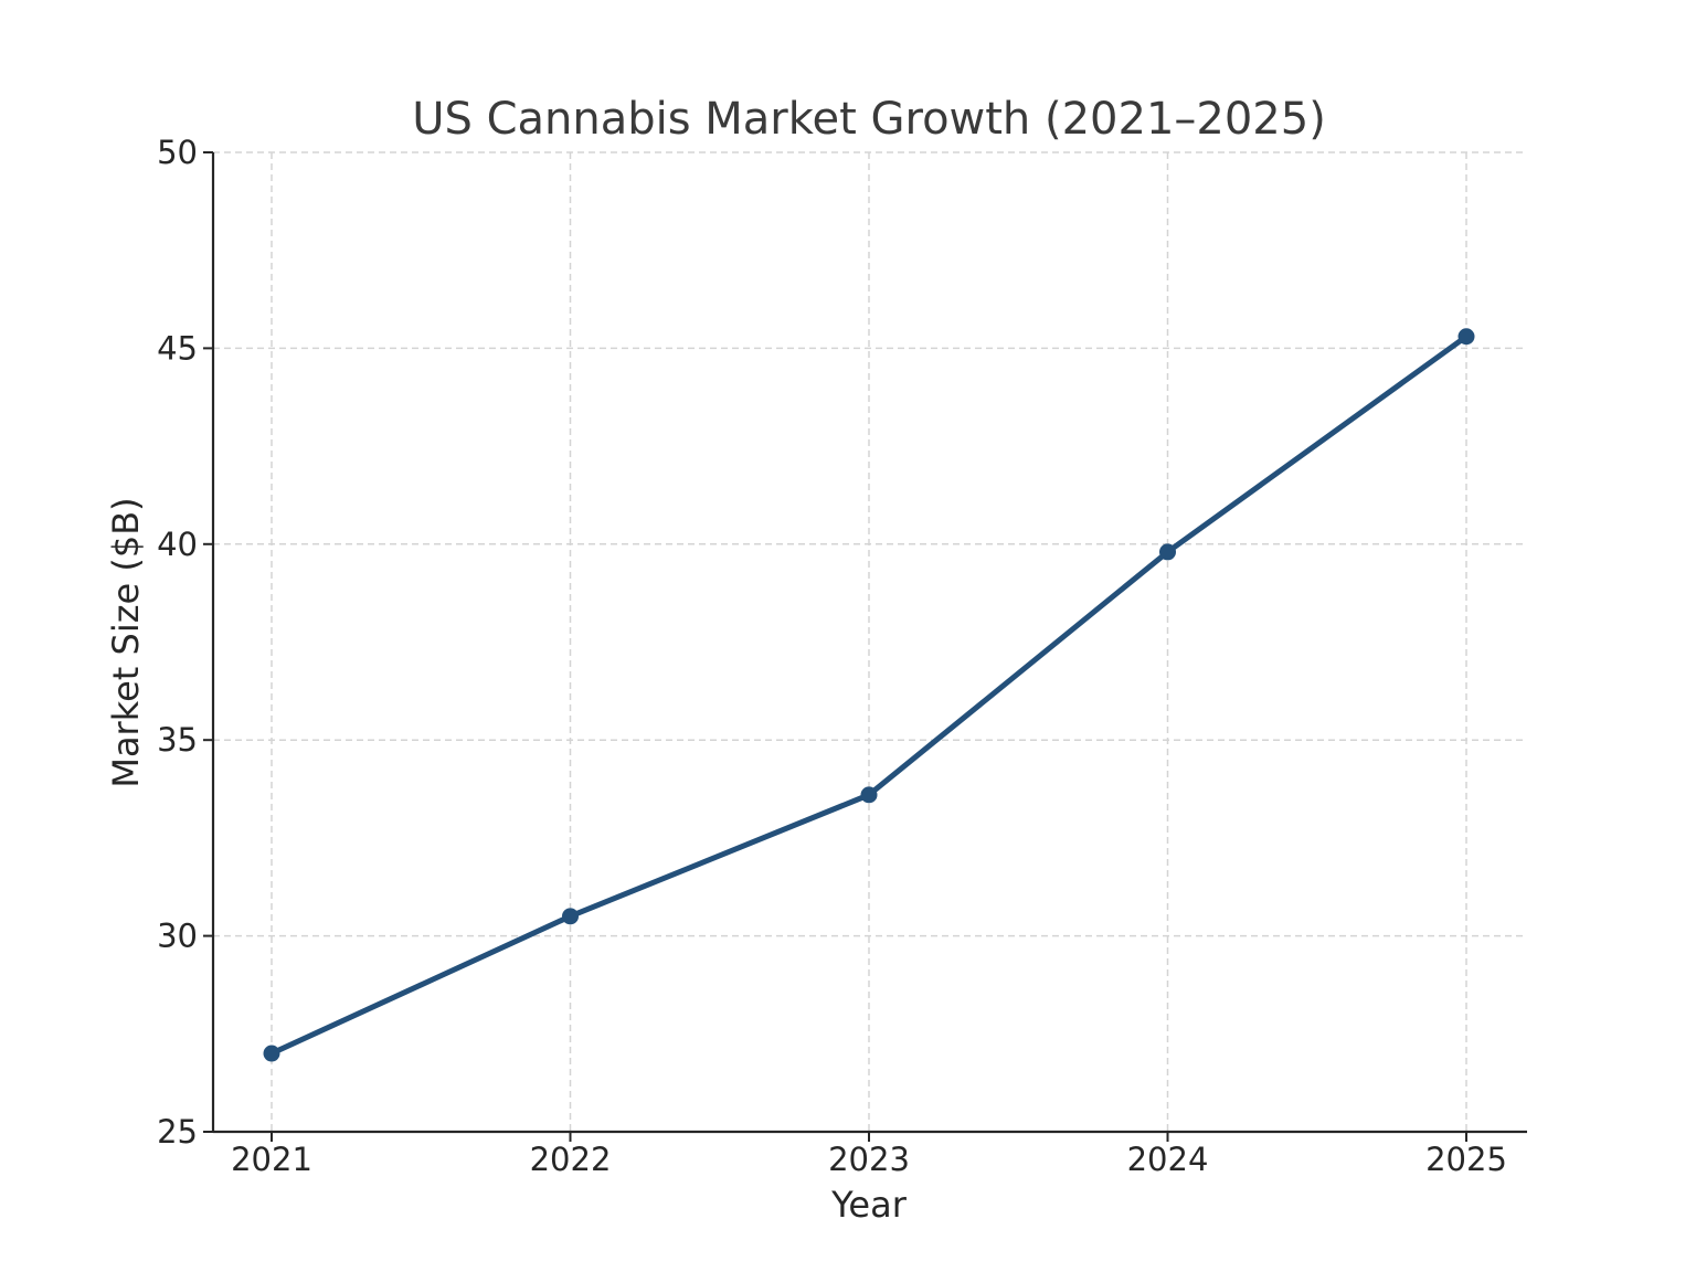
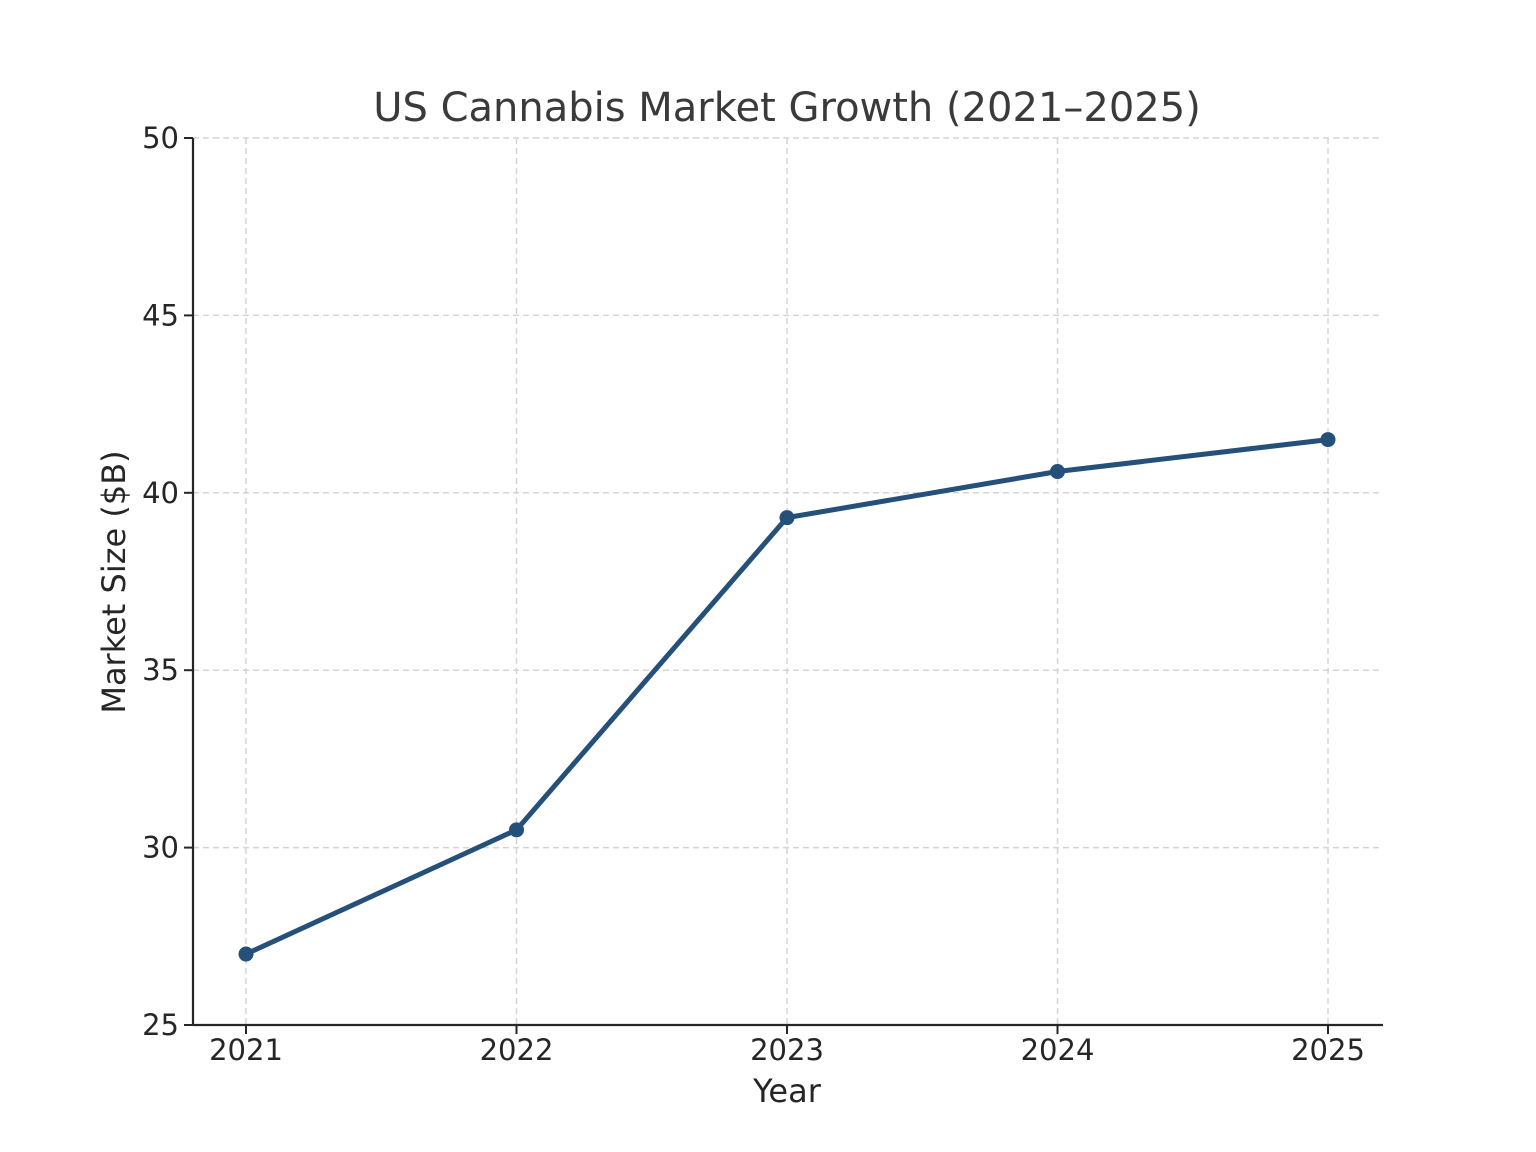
2023: 33.6 -> 39.3
2024: 39.8 -> 40.6
2025: 45.3 -> 41.5
